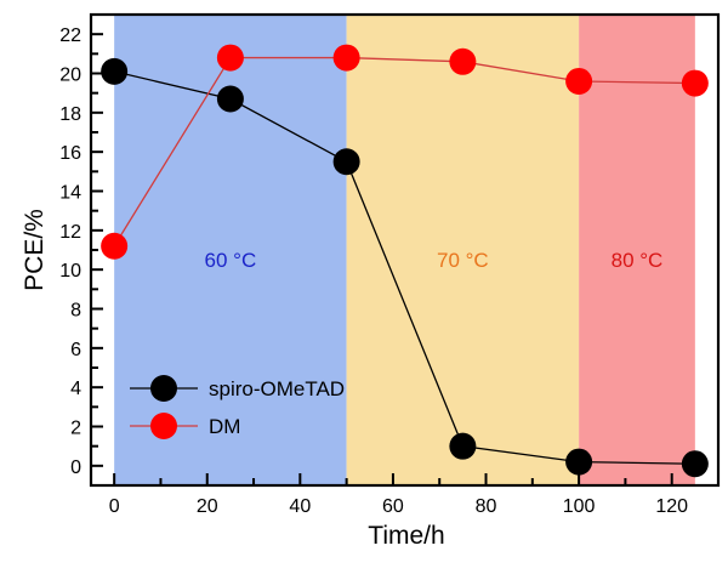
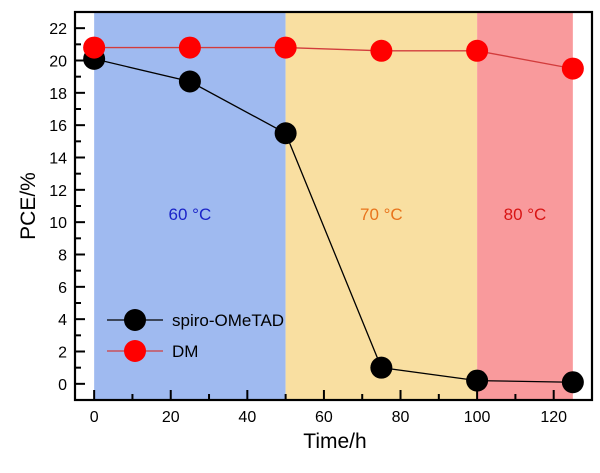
DM/0: 11.2 -> 20.8
DM/100: 19.6 -> 20.6
